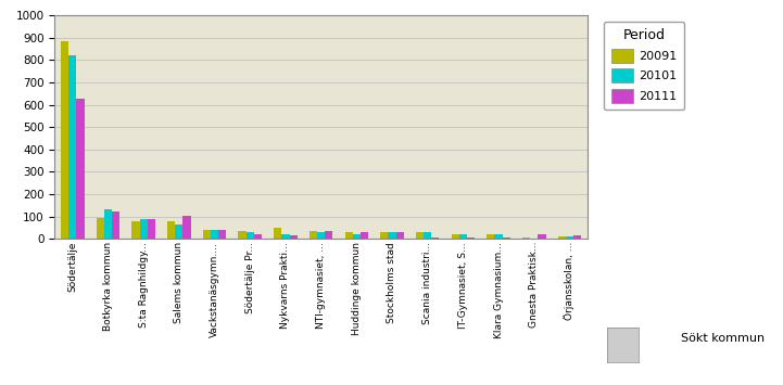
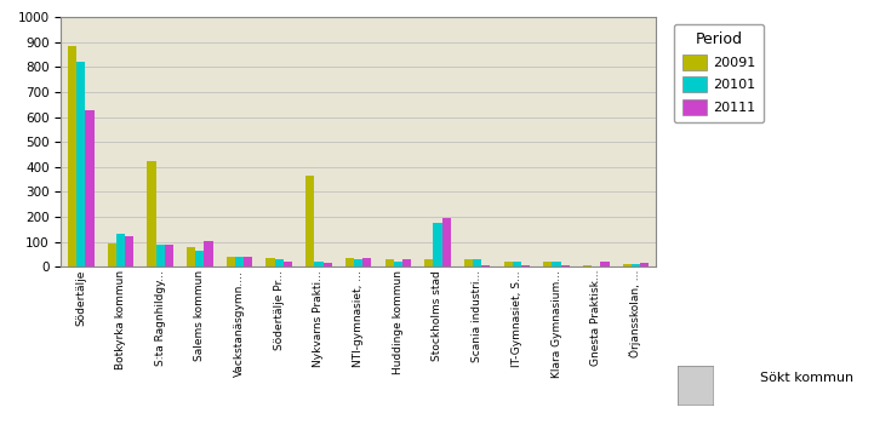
20091/S:ta Ragnhildgy...: 80 -> 425
20091/Nykvarns Prakti...: 50 -> 365
20101/Stockholms stad: 28 -> 175
20111/Stockholms stad: 28 -> 195
